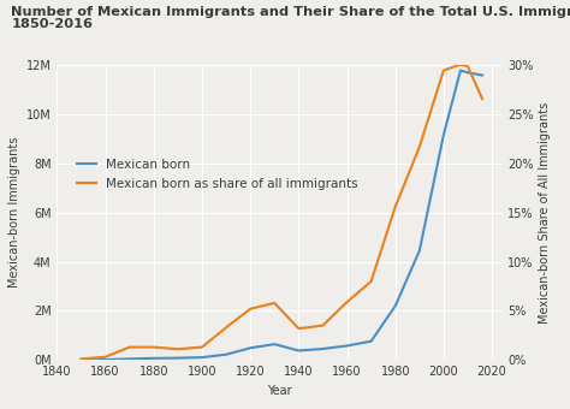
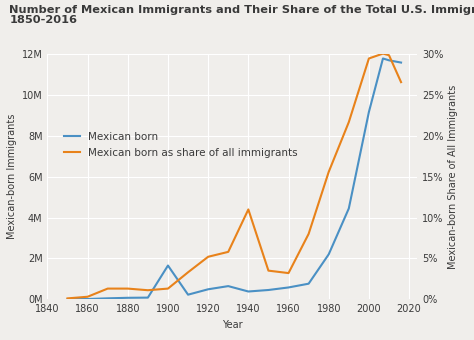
Mexican born/1900: 0.10M -> 1.65M
Mexican born as share of all immigrants/1940: 3.2% -> 11.0%
Mexican born as share of all immigrants/1960: 5.9% -> 3.2%
